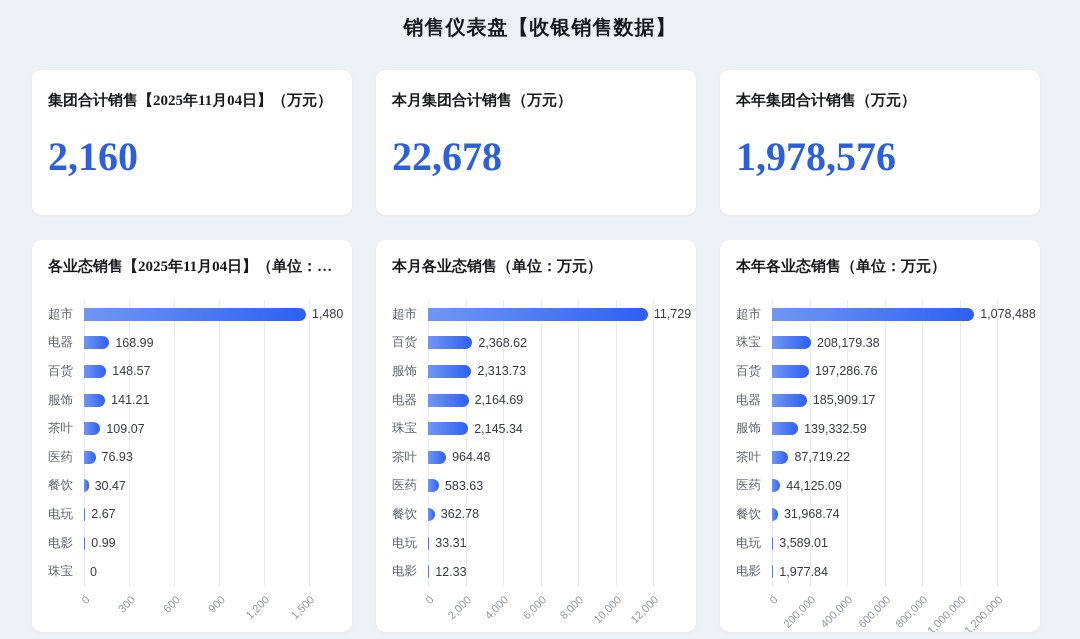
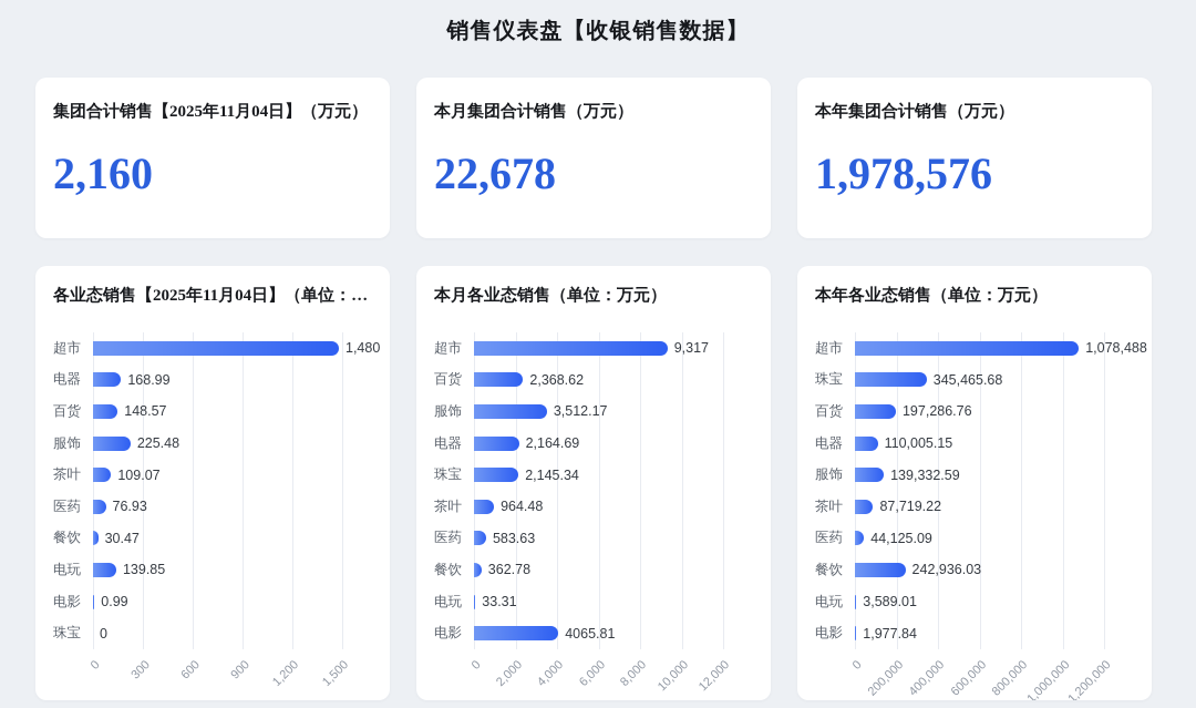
各业态销售【2025年11月04日】（单位：…/服饰: 141.21 -> 225.48
各业态销售【2025年11月04日】（单位：…/电玩: 2.67 -> 139.85
本月各业态销售（单位：万元）/超市: 11,729 -> 9,317
本月各业态销售（单位：万元）/服饰: 2,313.73 -> 3,512.17
本月各业态销售（单位：万元）/电影: 12.33 -> 4065.81
本年各业态销售（单位：万元）/珠宝: 208,179.38 -> 345,465.68
本年各业态销售（单位：万元）/电器: 185,909.17 -> 110,005.15
本年各业态销售（单位：万元）/餐饮: 31,968.74 -> 242,936.03
